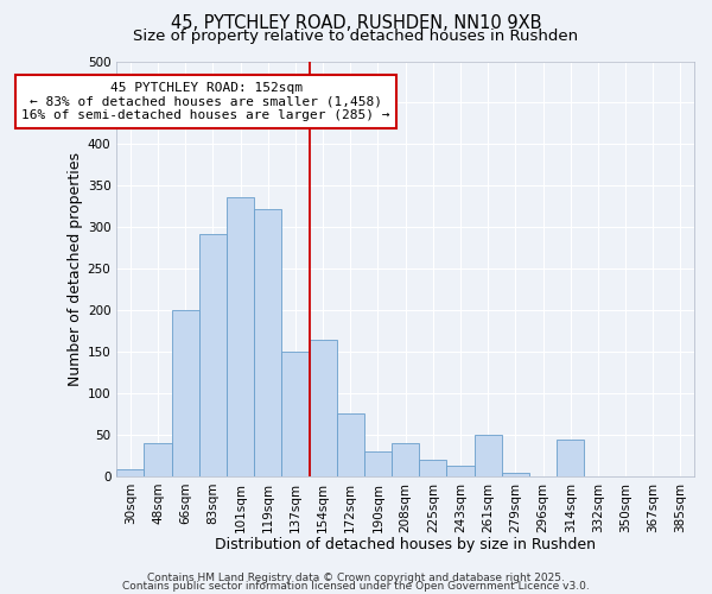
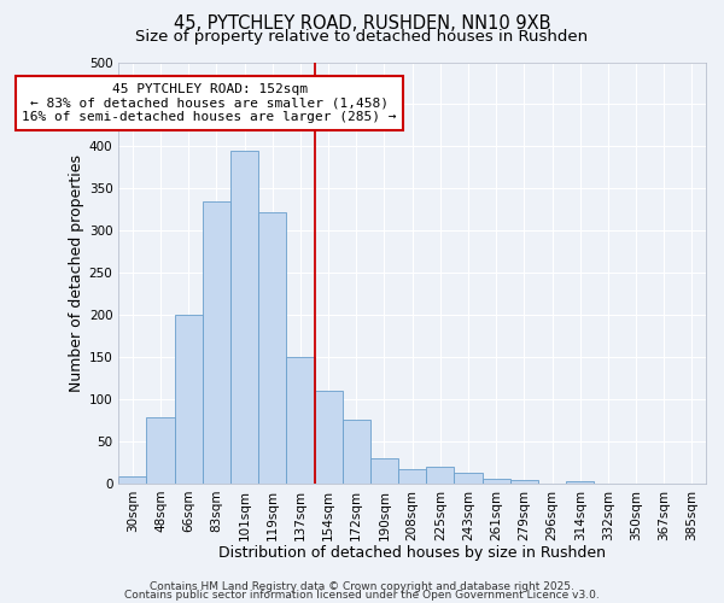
48sqm: 40 -> 78
83sqm: 292 -> 335
101sqm: 336 -> 395
154sqm: 164 -> 110
208sqm: 40 -> 17
261sqm: 50 -> 5
314sqm: 44 -> 2
